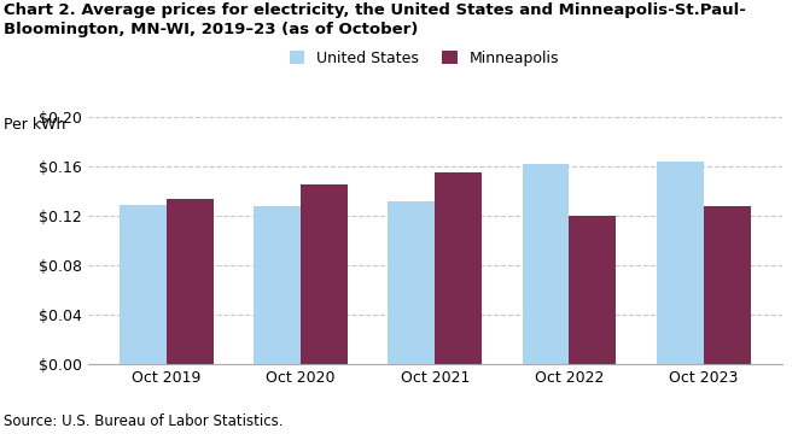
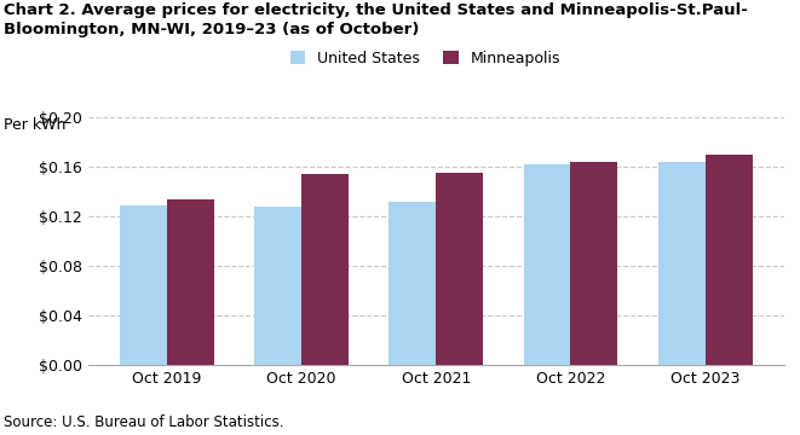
Minneapolis/Oct 2020: $0.146 -> $0.154
Minneapolis/Oct 2022: $0.120 -> $0.165
Minneapolis/Oct 2023: $0.128 -> $0.170
